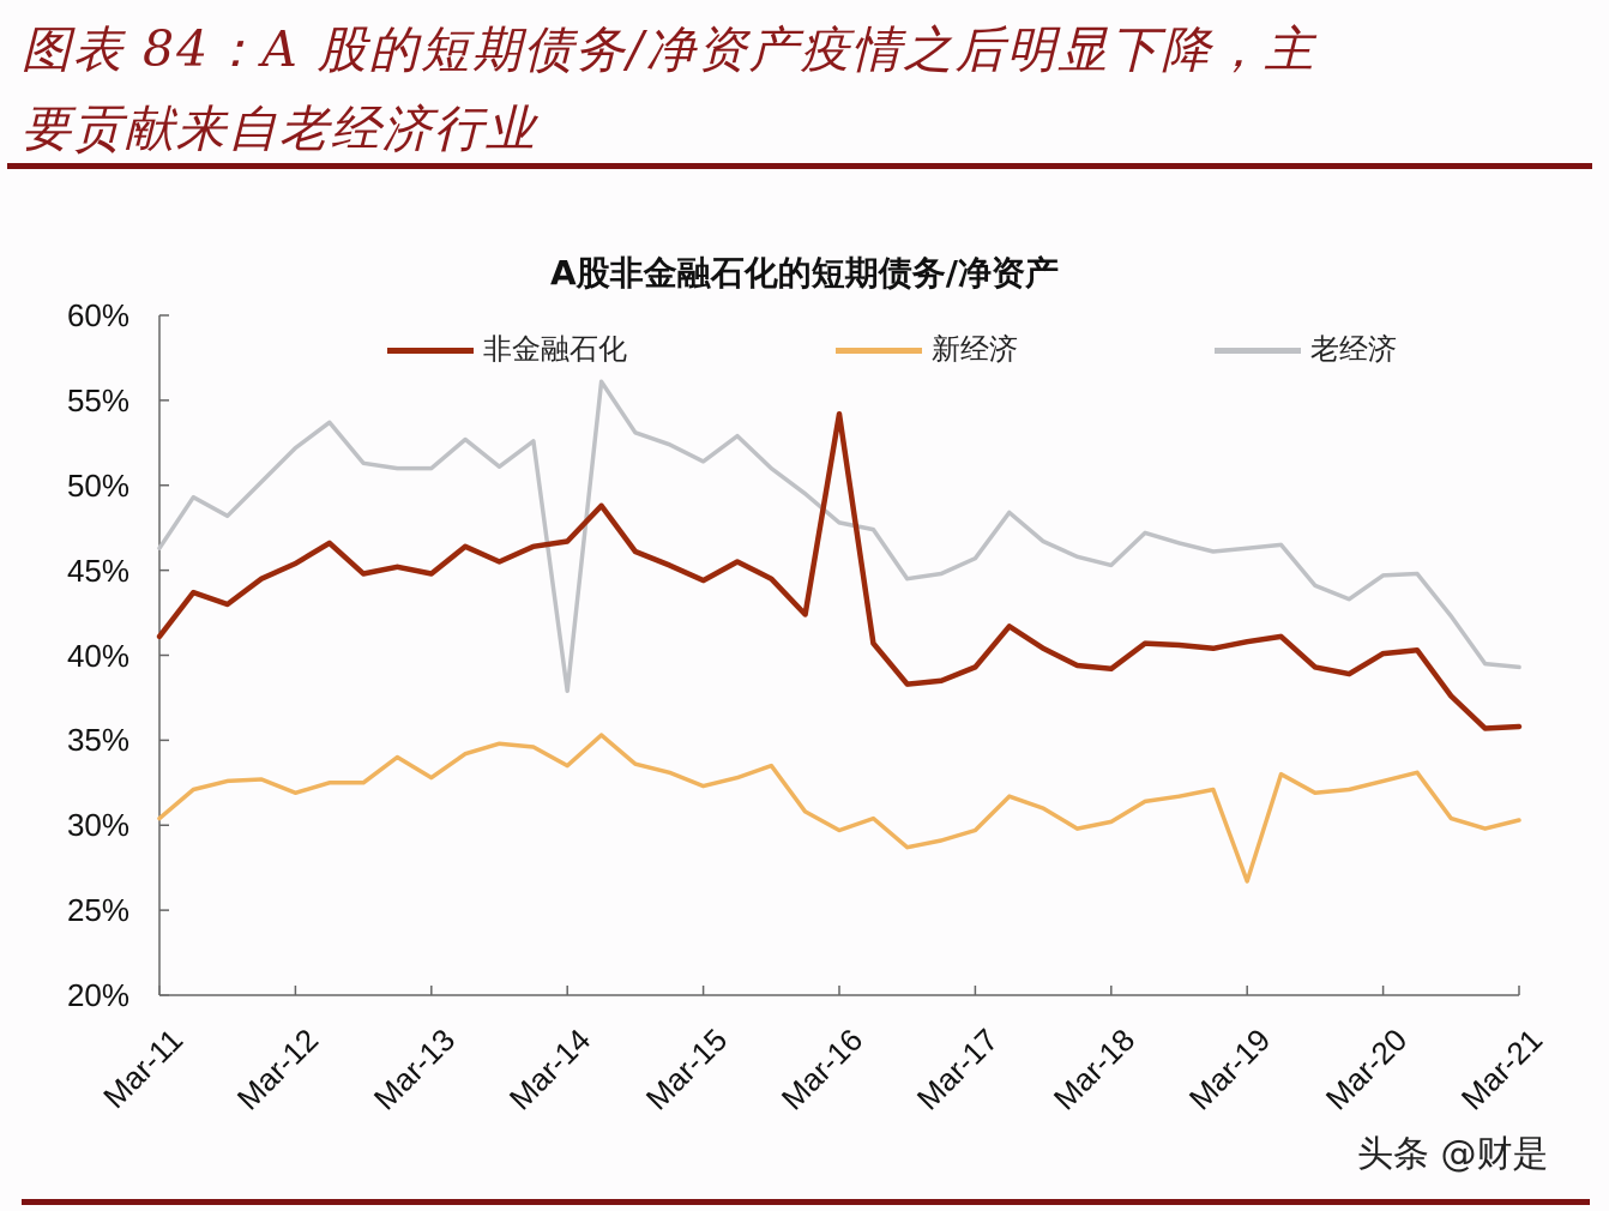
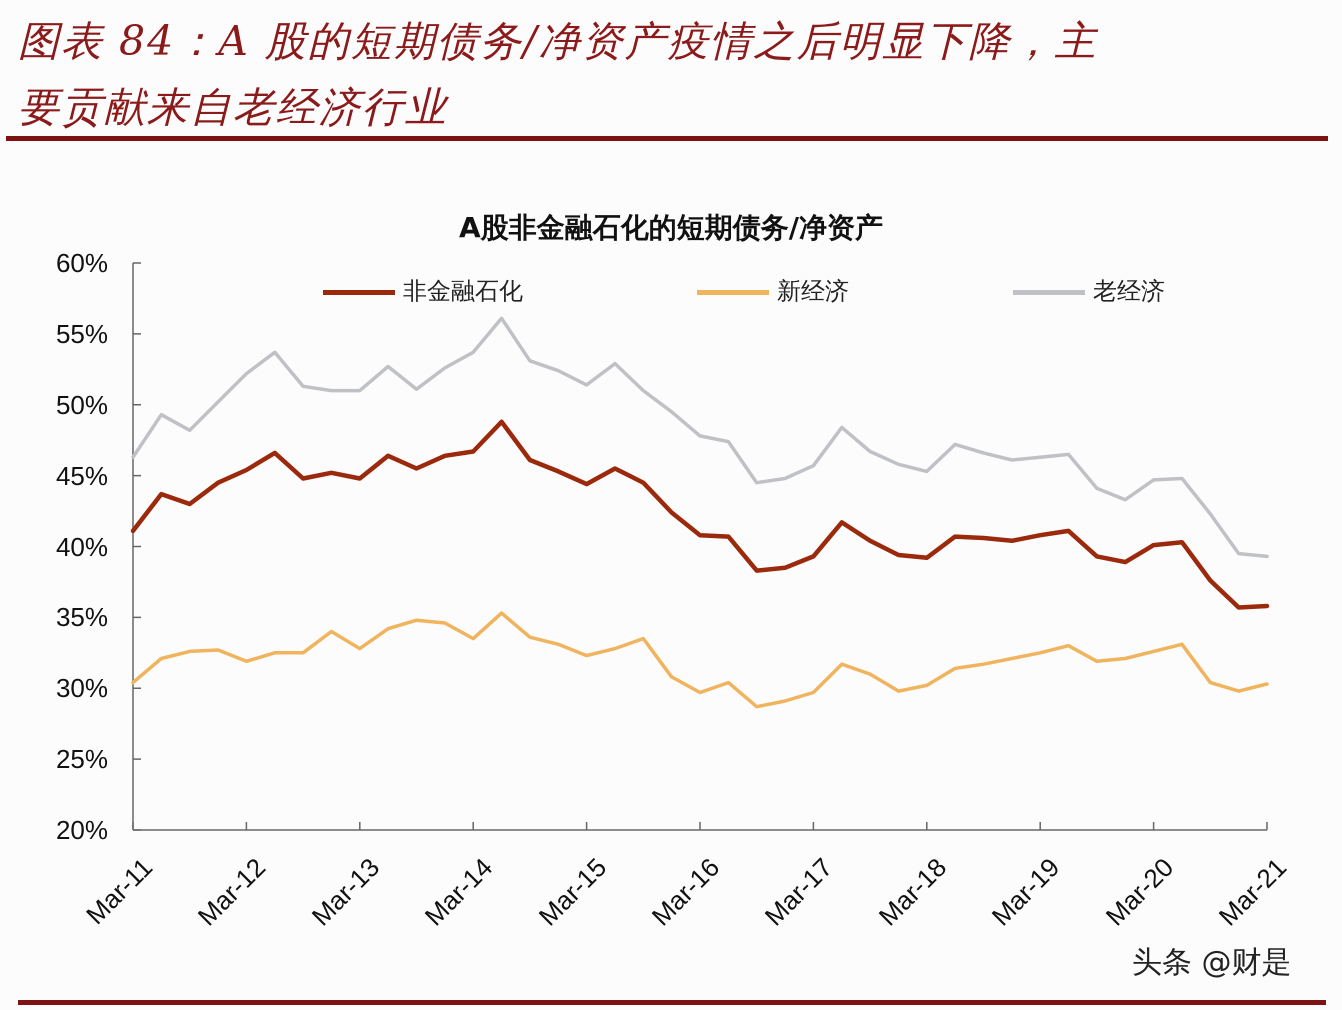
老经济/Mar-14: 37.9% -> 53.7%
非金融石化/Mar-16: 54.2% -> 40.8%
新经济/Mar-19: 26.7% -> 32.5%
